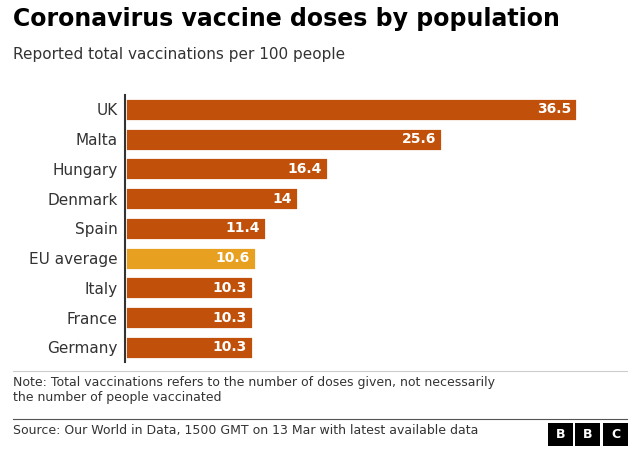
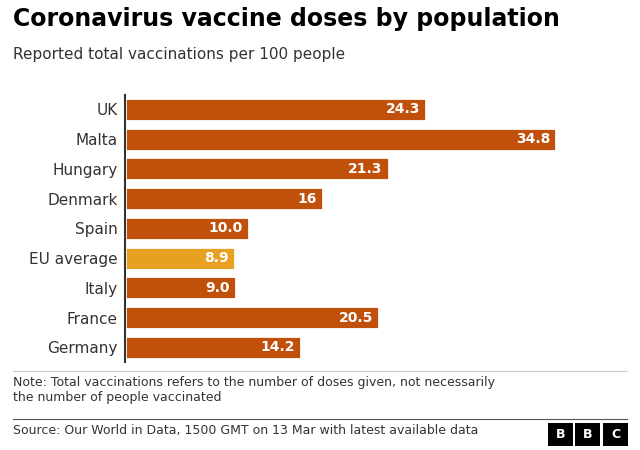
UK: 36.5 -> 24.3
Malta: 25.6 -> 34.8
Hungary: 16.4 -> 21.3
Denmark: 14 -> 16
Spain: 11.4 -> 10.0
EU average: 10.6 -> 8.9
Italy: 10.3 -> 9.0
France: 10.3 -> 20.5
Germany: 10.3 -> 14.2
